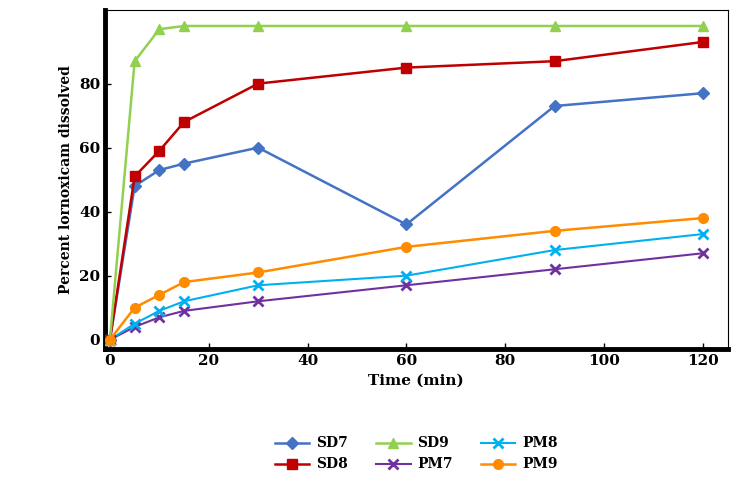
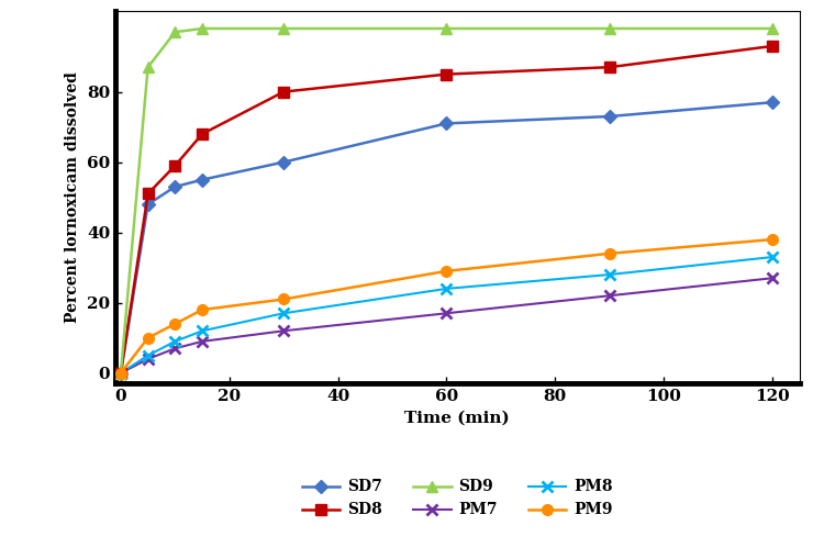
SD7/60: 36 -> 71
PM8/60: 20 -> 24
